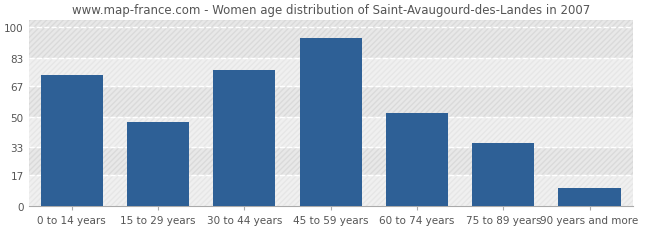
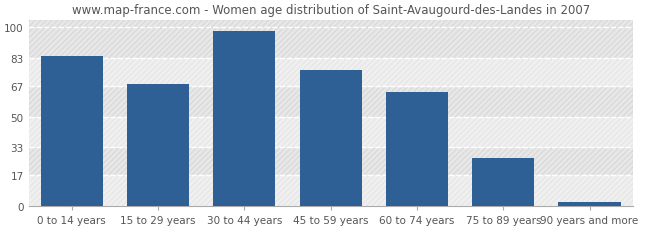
0 to 14 years: 73 -> 84
15 to 29 years: 47 -> 68
30 to 44 years: 76 -> 98
45 to 59 years: 94 -> 76
60 to 74 years: 52 -> 64
75 to 89 years: 35 -> 27
90 years and more: 10 -> 2
